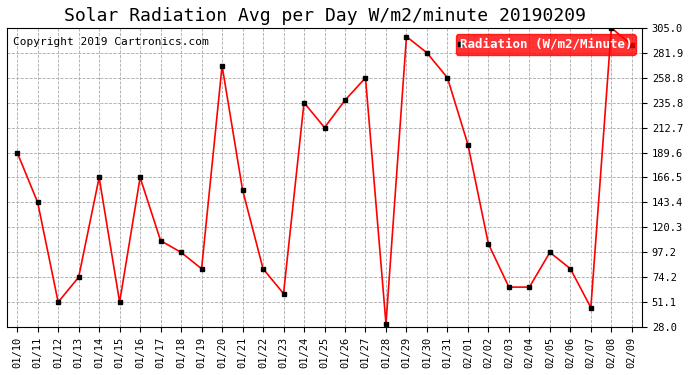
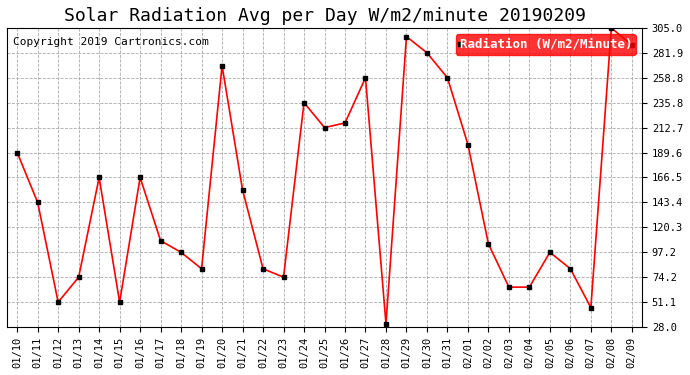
01/23: 59 -> 74
01/26: 238 -> 217
